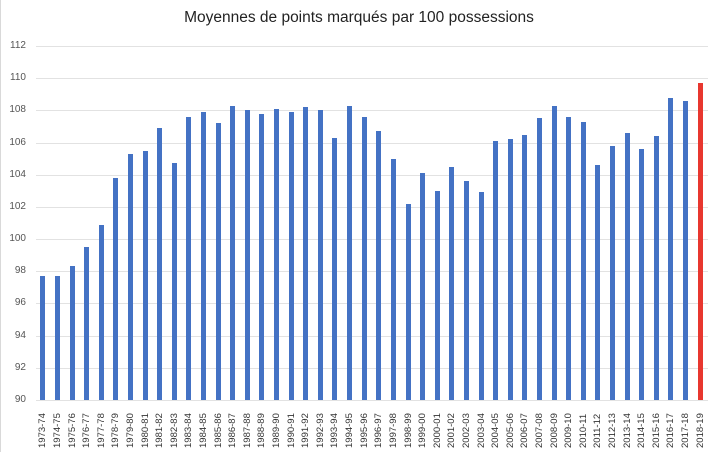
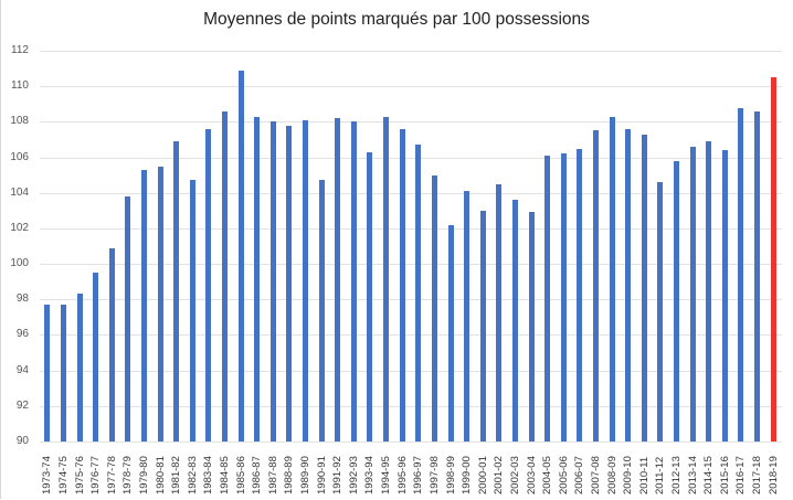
1984-85: 107.9 -> 108.6
1985-86: 107.2 -> 110.9
1990-91: 107.9 -> 104.7
2014-15: 105.6 -> 106.9
2018-19: 109.7 -> 110.5
